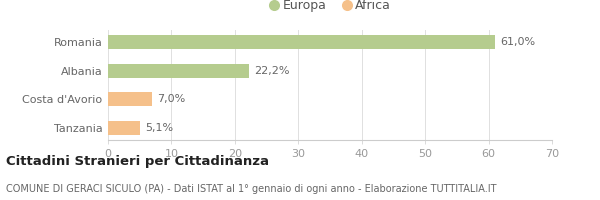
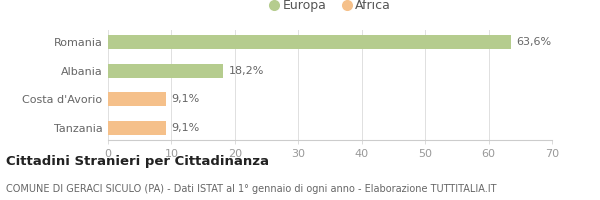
Romania: 61,0% -> 63,6%
Albania: 22,2% -> 18,2%
Costa d'Avorio: 7,0% -> 9,1%
Tanzania: 5,1% -> 9,1%
